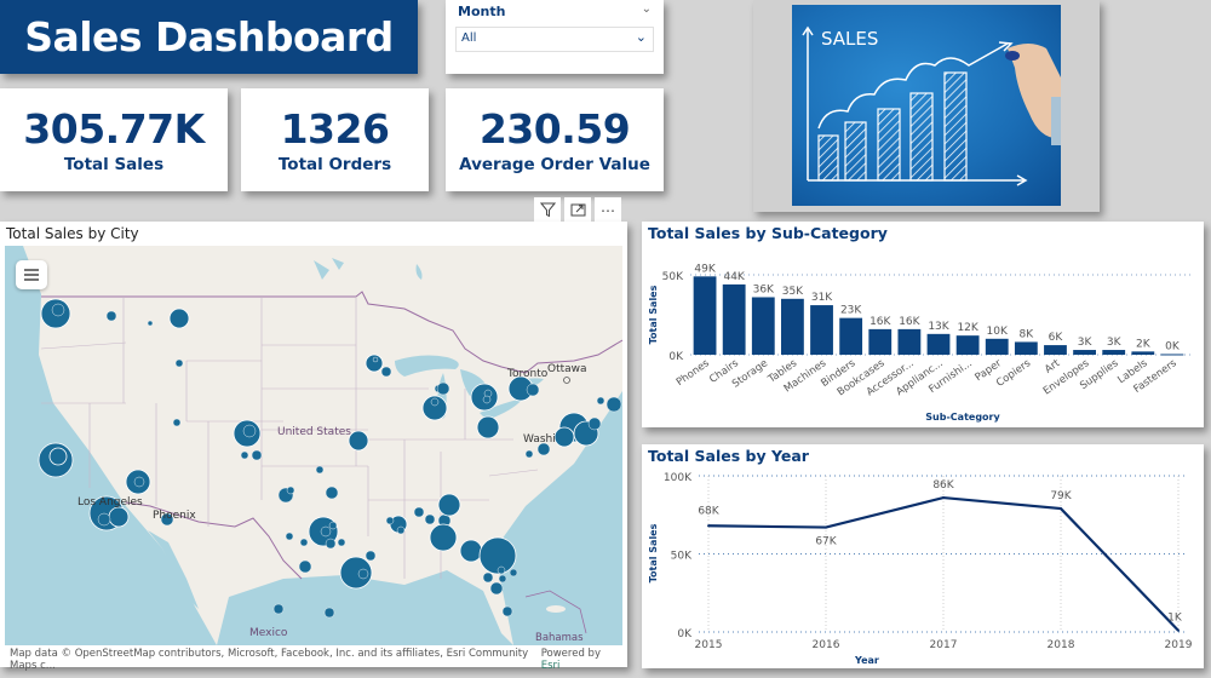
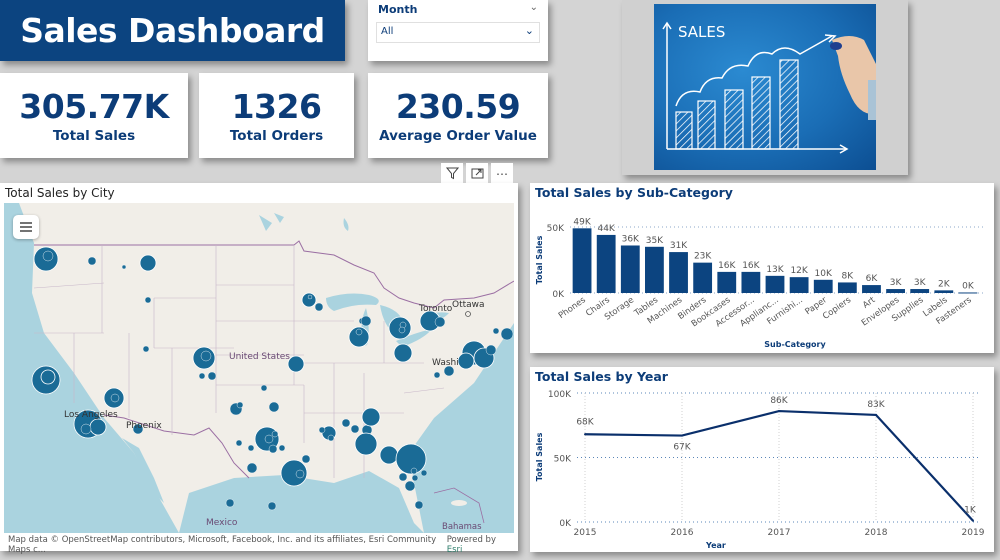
Total Sales by Year/2018: 79K -> 83K
